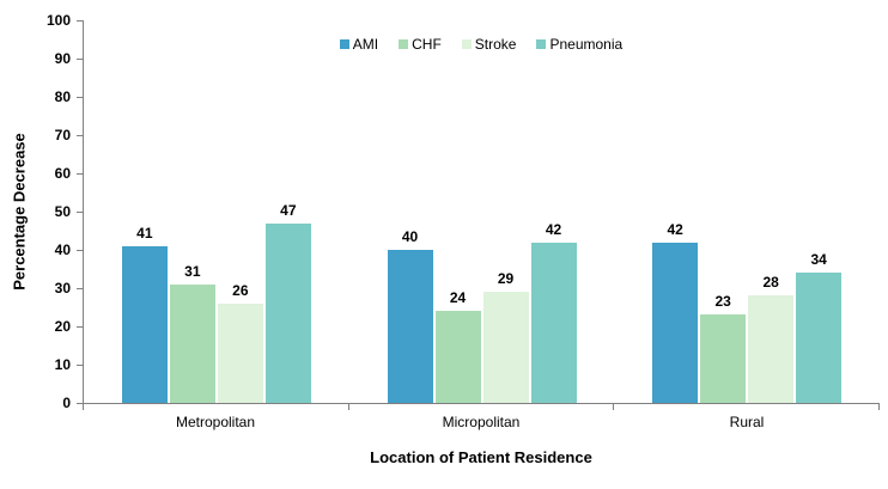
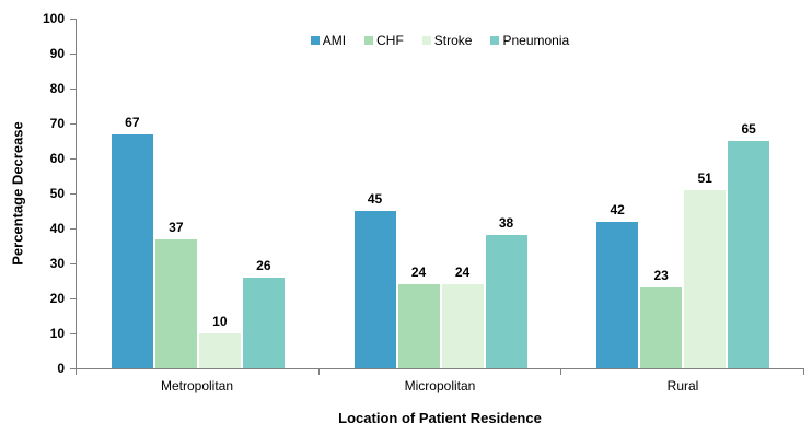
AMI/Metropolitan: 41 -> 67
CHF/Metropolitan: 31 -> 37
Stroke/Metropolitan: 26 -> 10
Pneumonia/Metropolitan: 47 -> 26
AMI/Micropolitan: 40 -> 45
Stroke/Micropolitan: 29 -> 24
Pneumonia/Micropolitan: 42 -> 38
Stroke/Rural: 28 -> 51
Pneumonia/Rural: 34 -> 65
